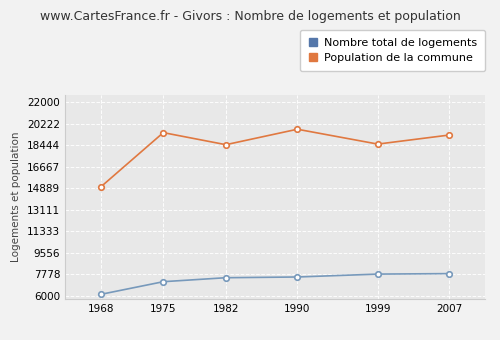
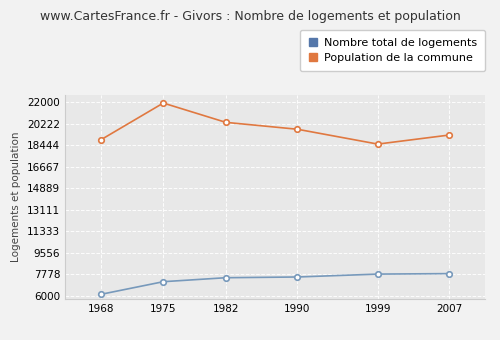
Population de la commune/1968: 15000 -> 18900
Population de la commune/1975: 19500 -> 22000
Population de la commune/1982: 18500 -> 20400
